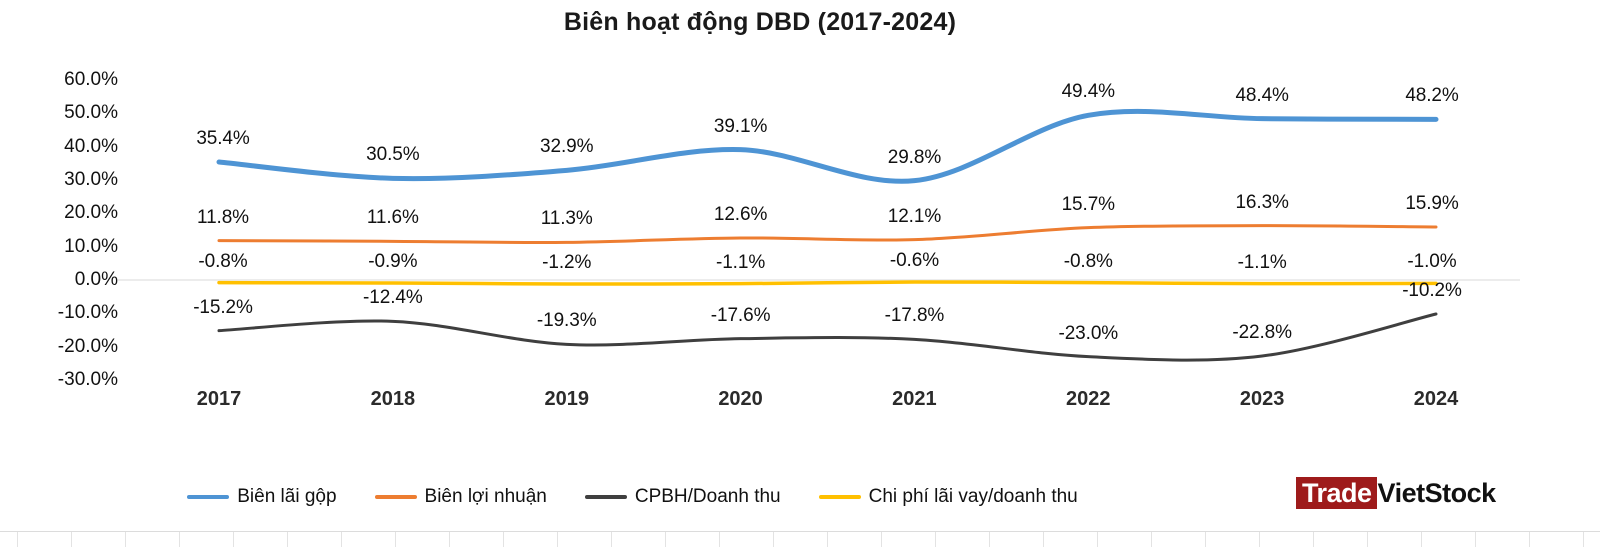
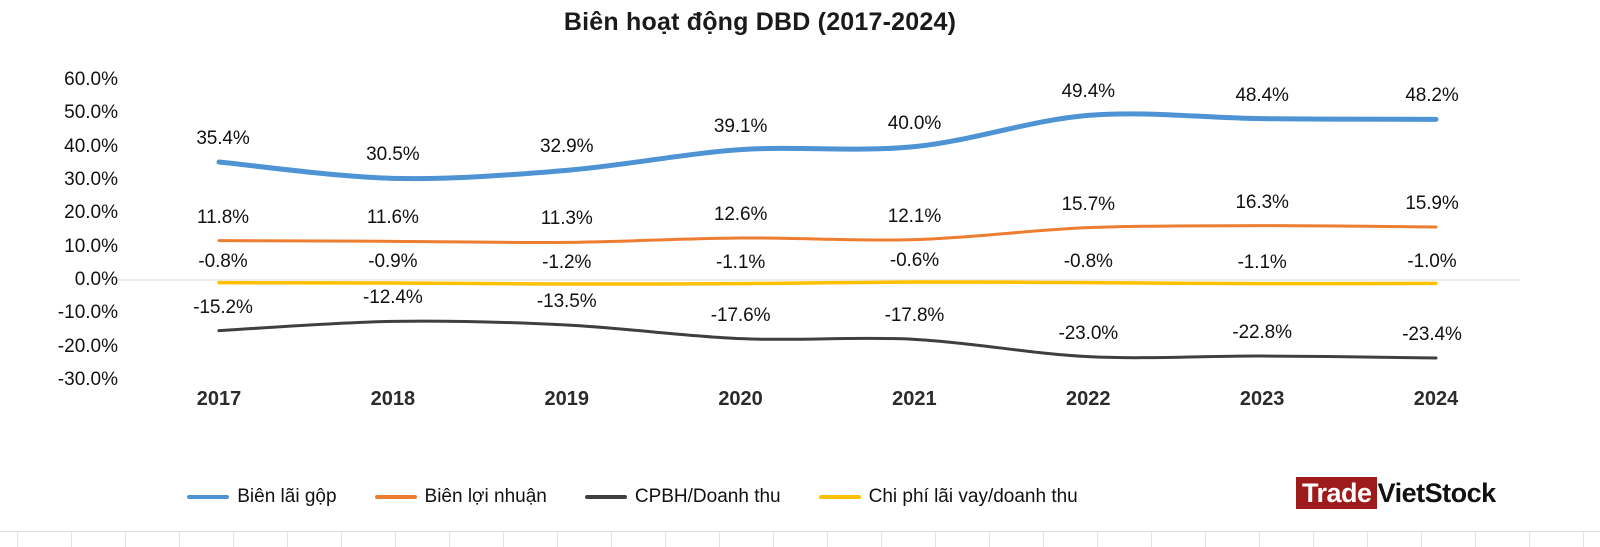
CPBH/Doanh thu/2019: -19.3% -> -13.5%
Biên lãi gộp/2021: 29.8% -> 40.0%
CPBH/Doanh thu/2024: -10.2% -> -23.4%
